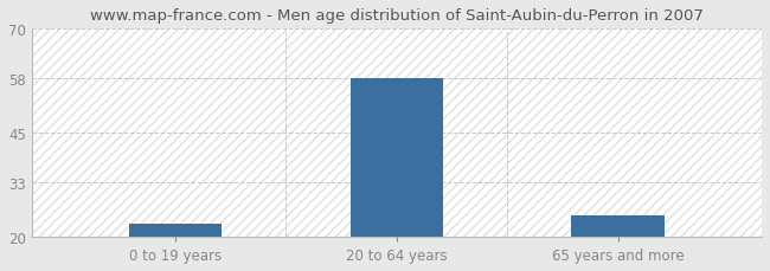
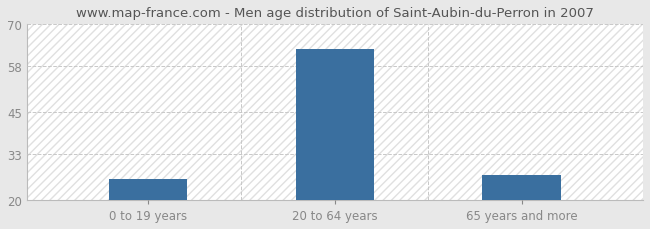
0 to 19 years: 23 -> 26
20 to 64 years: 58 -> 63
65 years and more: 25 -> 27
